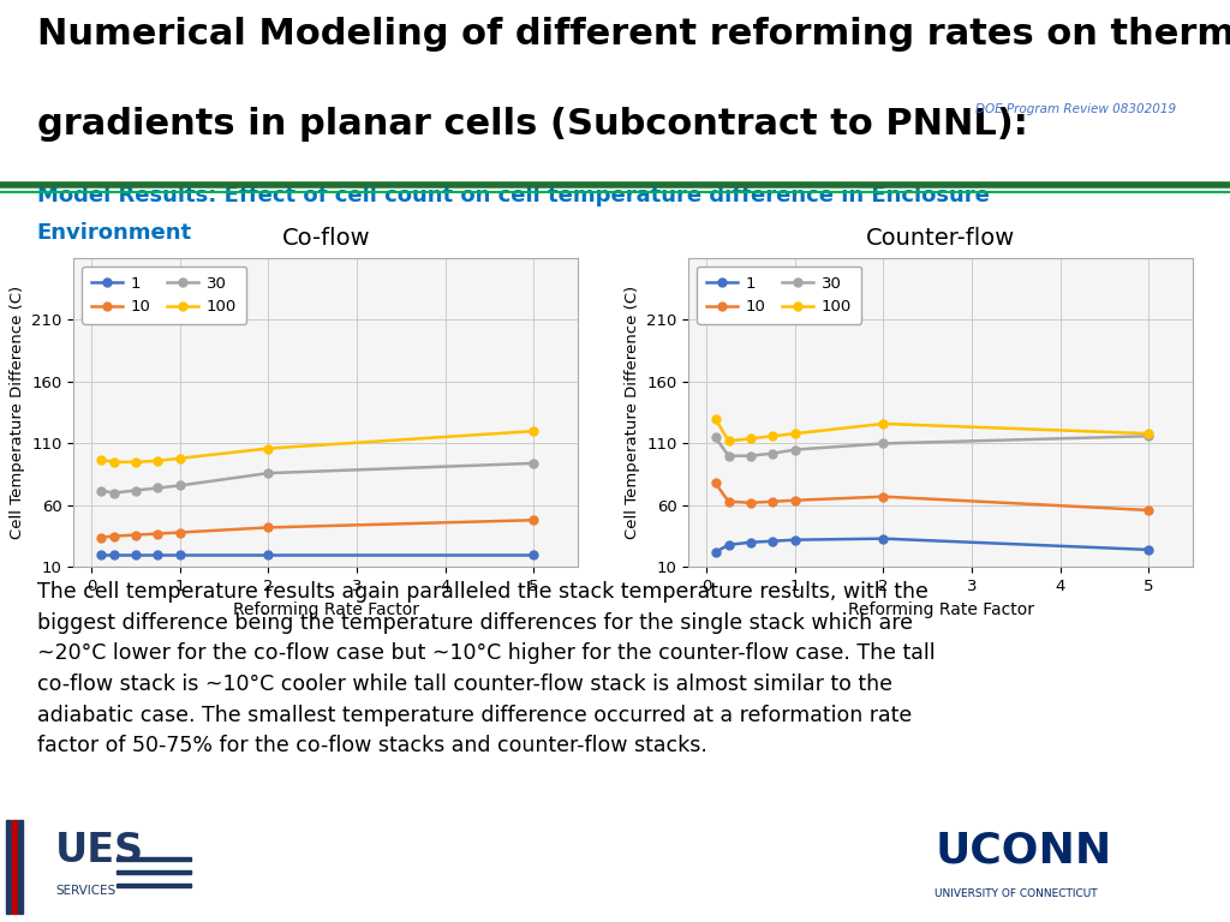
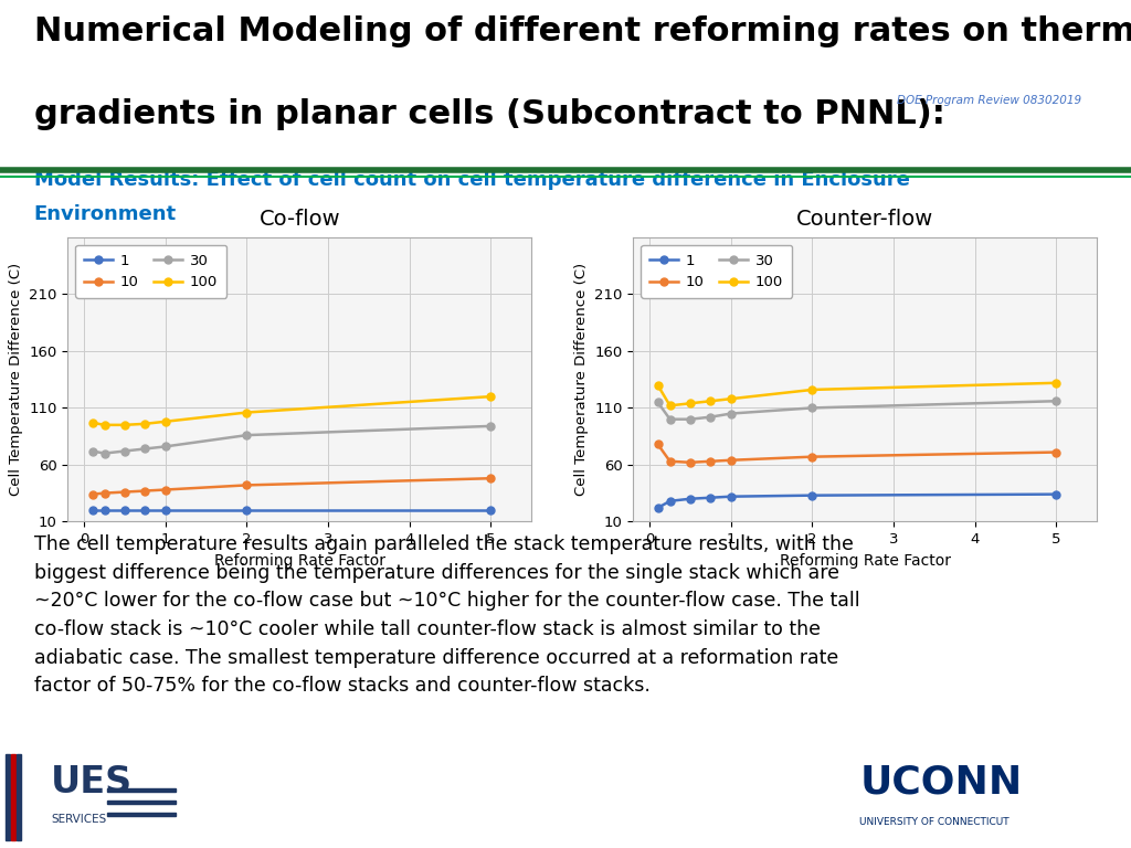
Counter-flow/1/5: 24 -> 34
Counter-flow/10/5: 56 -> 71
Counter-flow/100/5: 118 -> 132
